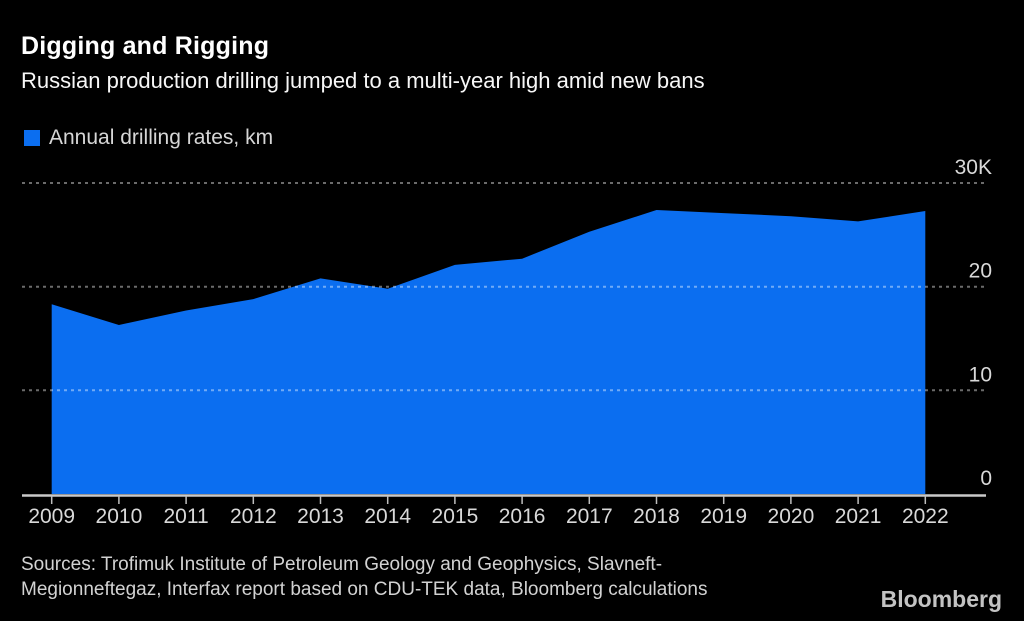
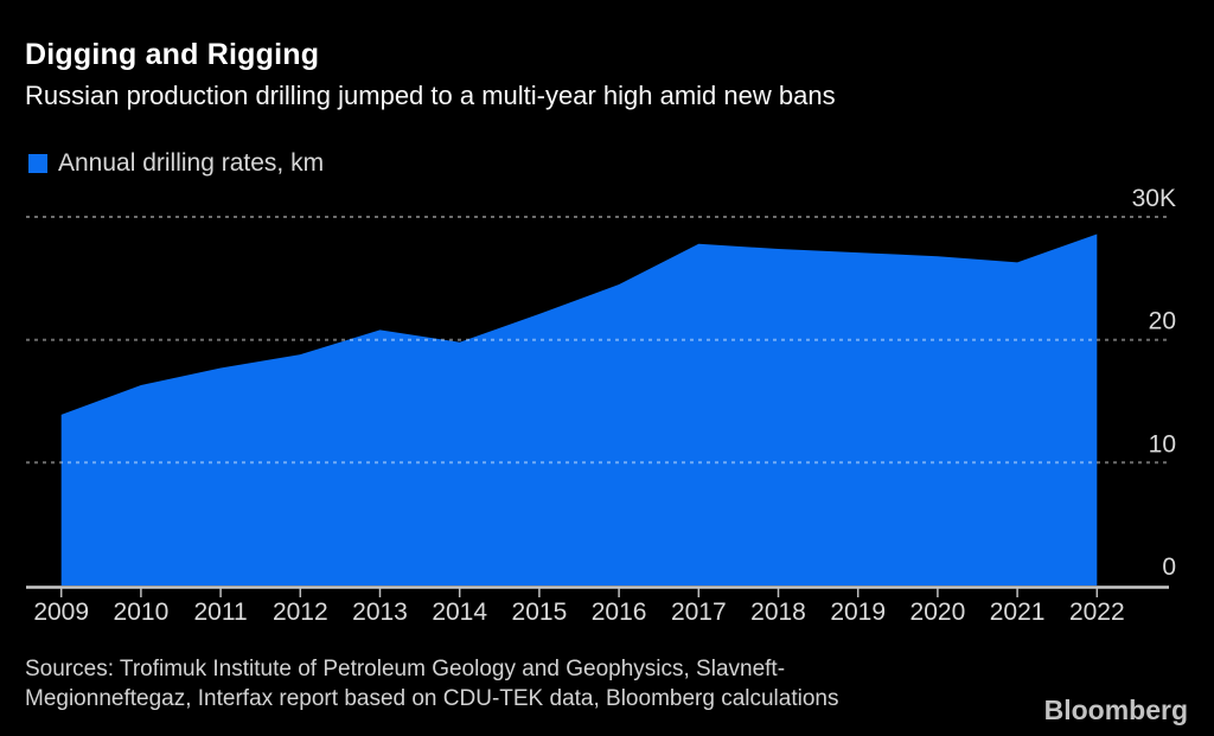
2009: 18.3K -> 13.9K
2016: 22.7K -> 24.5K
2017: 25.3K -> 27.8K
2022: 27.3K -> 28.6K
